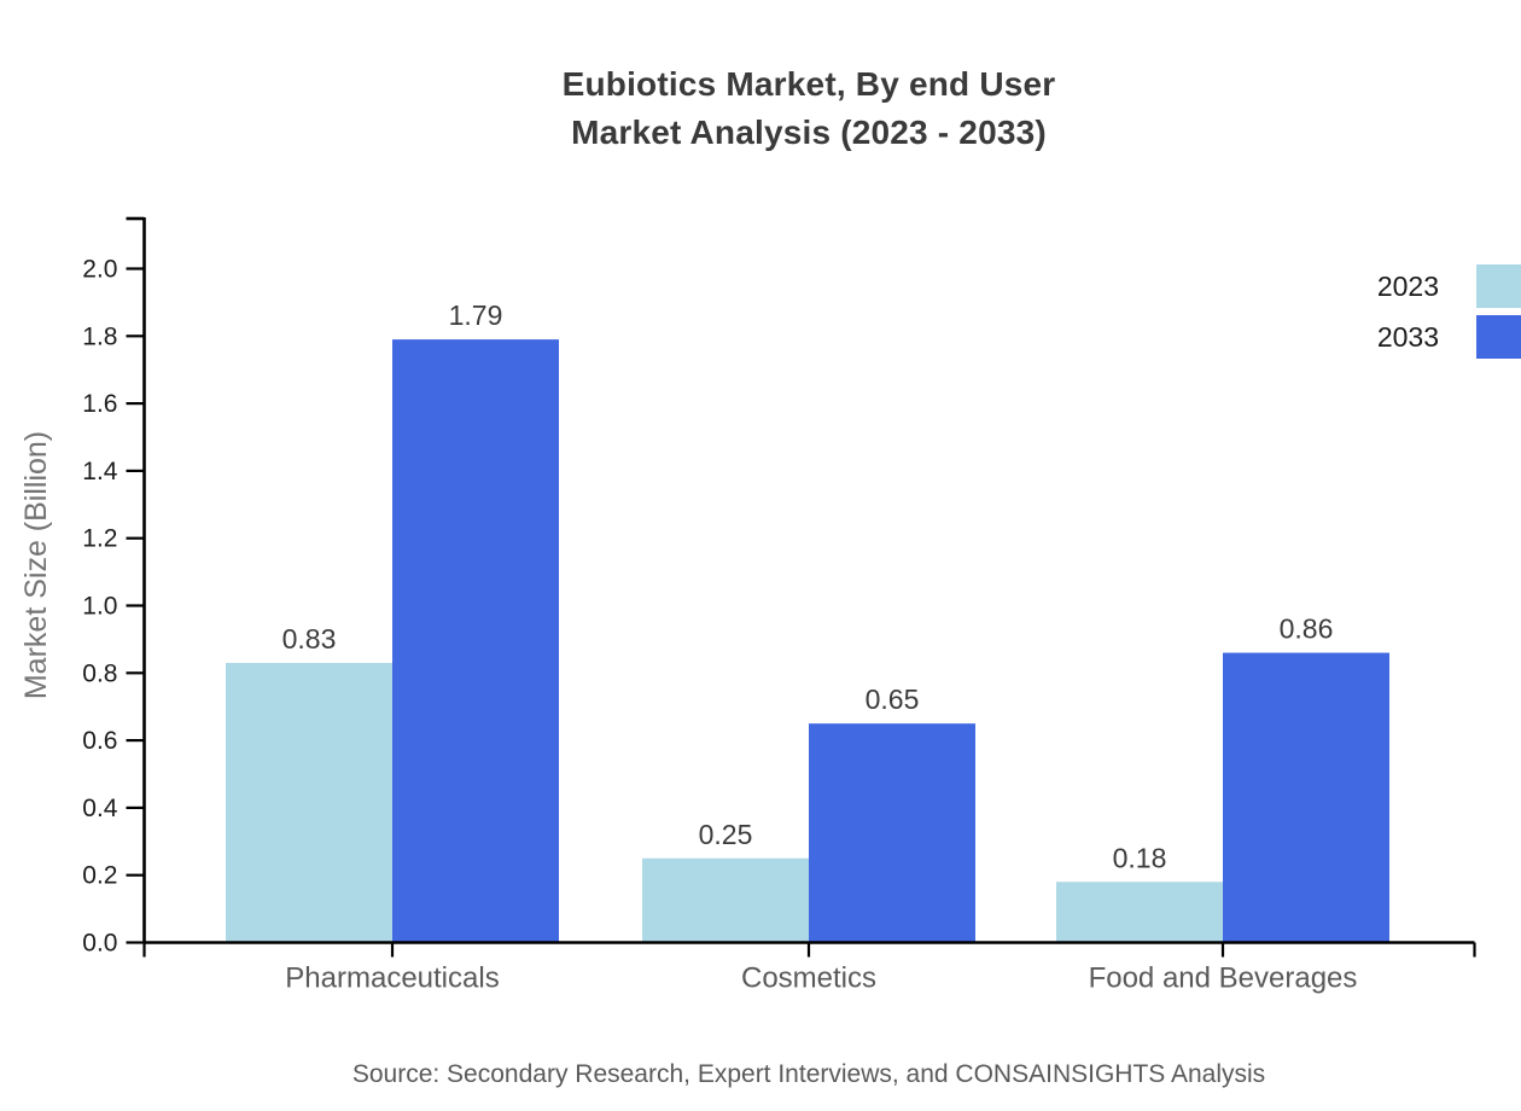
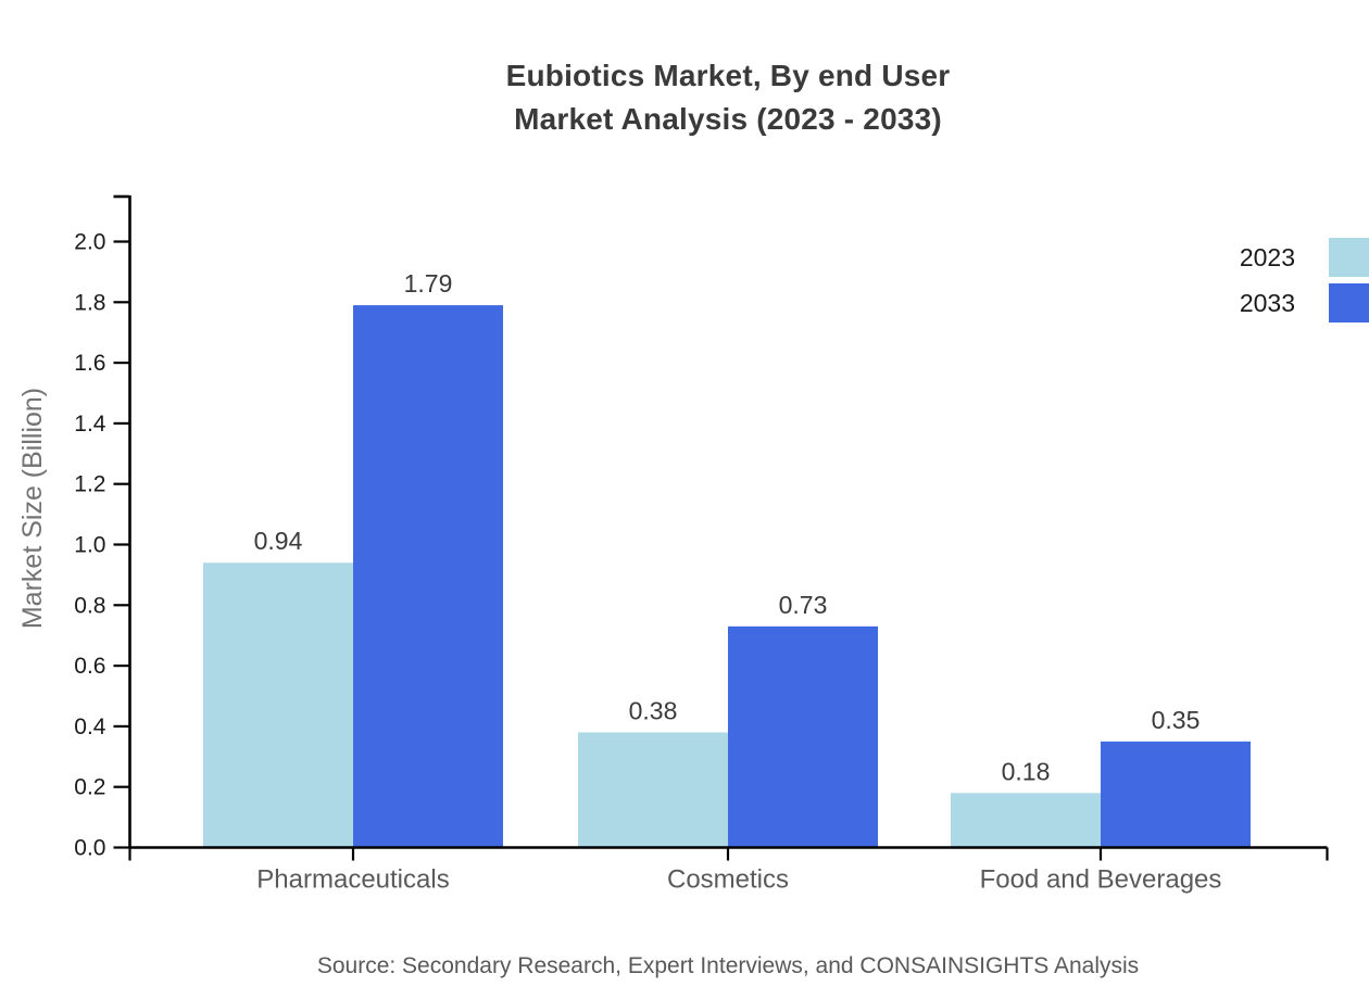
2023/Pharmaceuticals: 0.83 -> 0.94
2023/Cosmetics: 0.25 -> 0.38
2033/Cosmetics: 0.65 -> 0.73
2033/Food and Beverages: 0.86 -> 0.35
